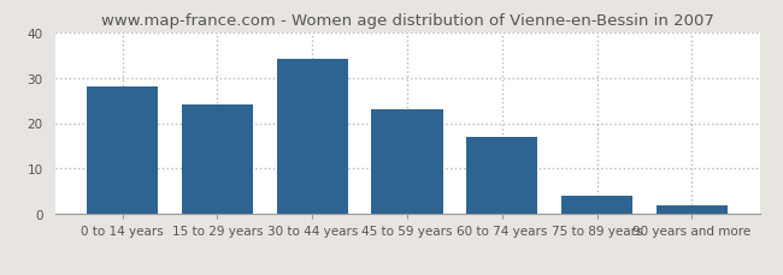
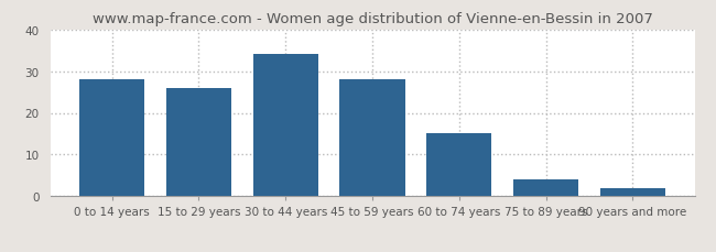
15 to 29 years: 24 -> 26
45 to 59 years: 23 -> 28
60 to 74 years: 17 -> 15
